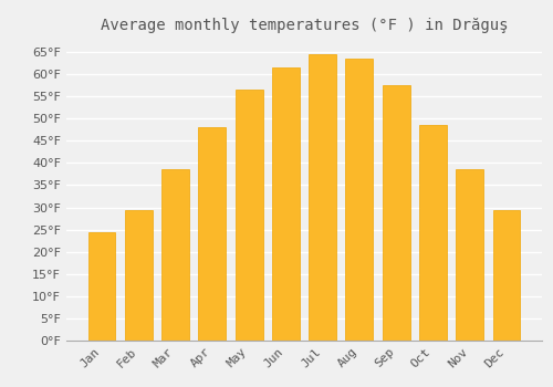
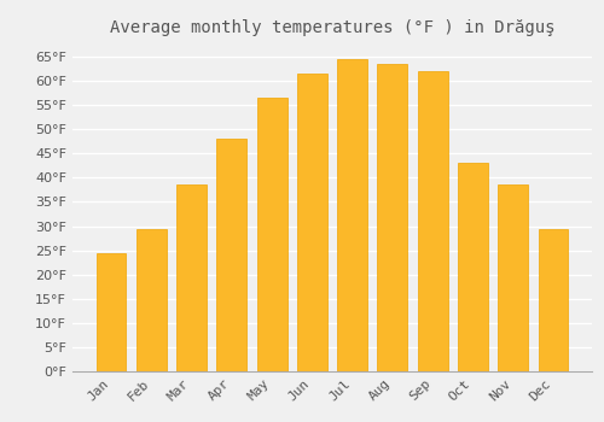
Sep: 57.5°F -> 62.0°F
Oct: 48.5°F -> 43.0°F
